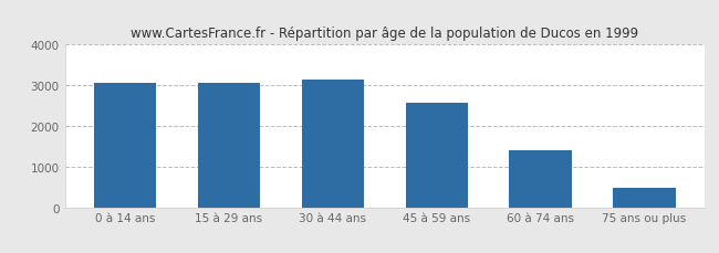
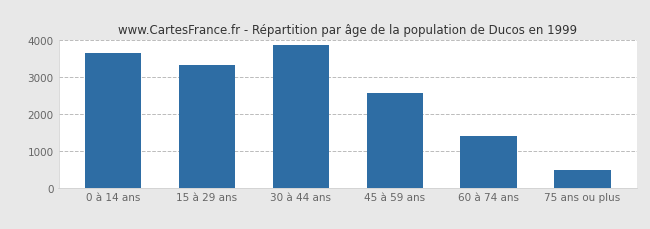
0 à 14 ans: 3050 -> 3650
15 à 29 ans: 3050 -> 3340
30 à 44 ans: 3150 -> 3870
